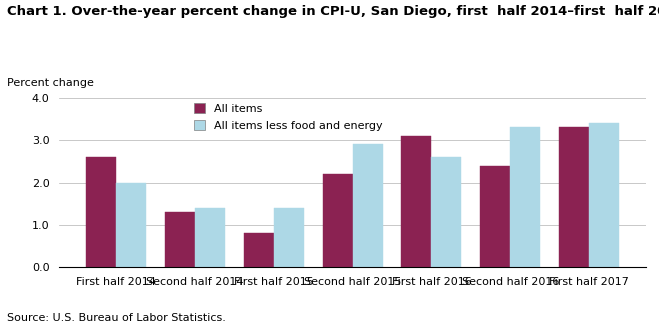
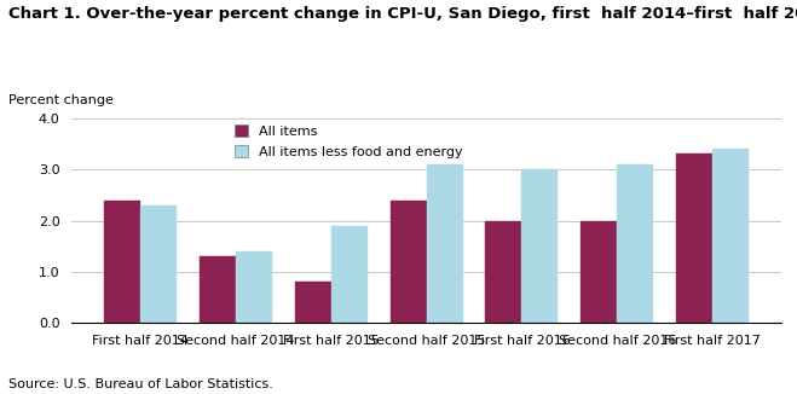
All items/First half 2014: 2.6 -> 2.4
All items less food and energy/First half 2014: 2.0 -> 2.3
All items less food and energy/First half 2015: 1.4 -> 1.9
All items/Second half 2015: 2.2 -> 2.4
All items less food and energy/Second half 2015: 2.9 -> 3.1
All items/First half 2016: 3.1 -> 2.0
All items less food and energy/First half 2016: 2.6 -> 3.0
All items/Second half 2016: 2.4 -> 2.0
All items less food and energy/Second half 2016: 3.3 -> 3.1
